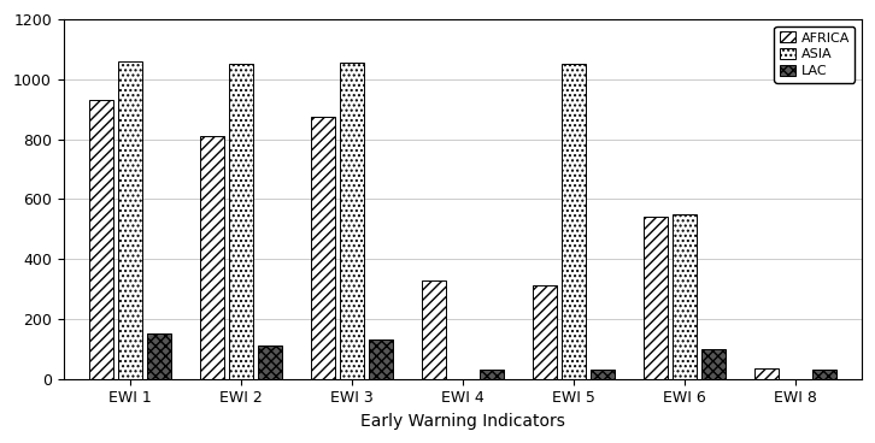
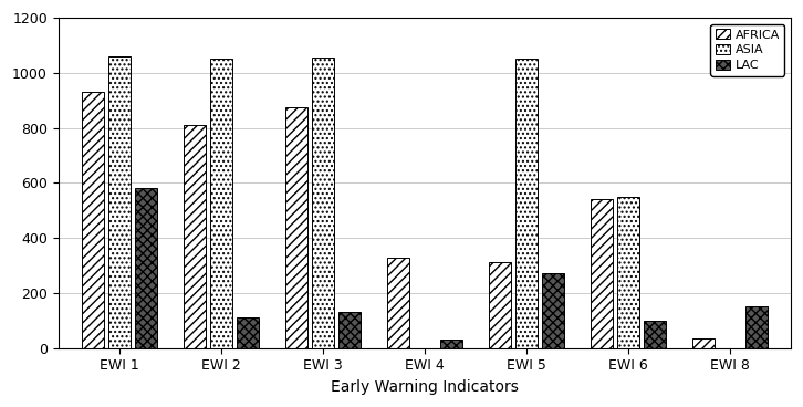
LAC/EWI 1: 150 -> 580
LAC/EWI 5: 30 -> 270
LAC/EWI 8: 30 -> 150
